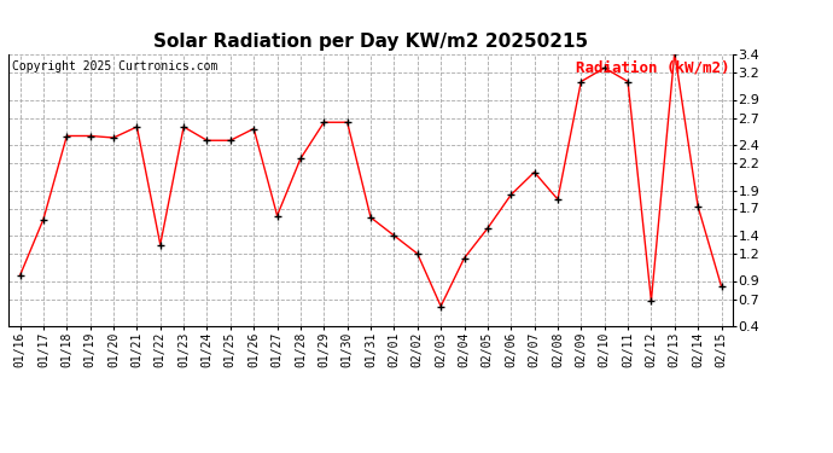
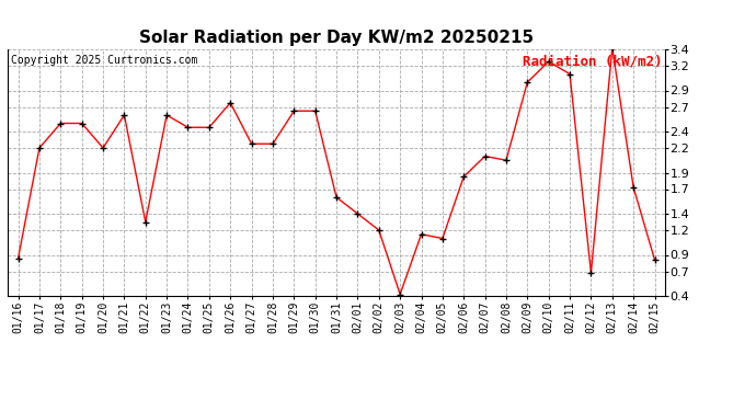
01/16: 0.96 -> 0.86
01/17: 1.58 -> 2.20
01/20: 2.48 -> 2.20
01/26: 2.58 -> 2.75
01/27: 1.62 -> 2.25
02/03: 0.62 -> 0.42
02/05: 1.48 -> 1.10
02/08: 1.80 -> 2.05
02/09: 3.10 -> 3.00
